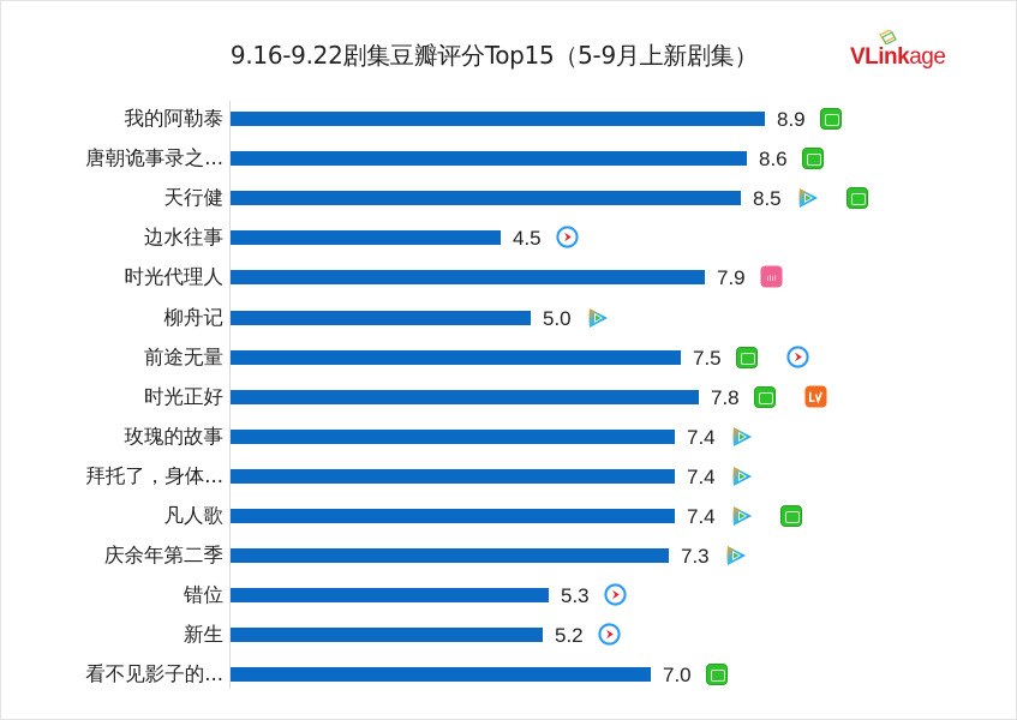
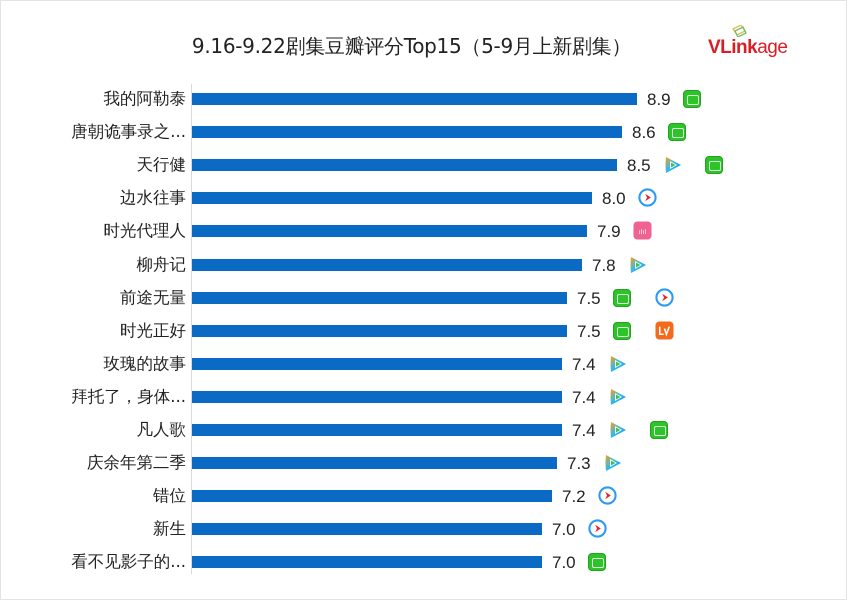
边水往事: 4.5 -> 8.0
柳舟记: 5.0 -> 7.8
时光正好: 7.8 -> 7.5
错位: 5.3 -> 7.2
新生: 5.2 -> 7.0
